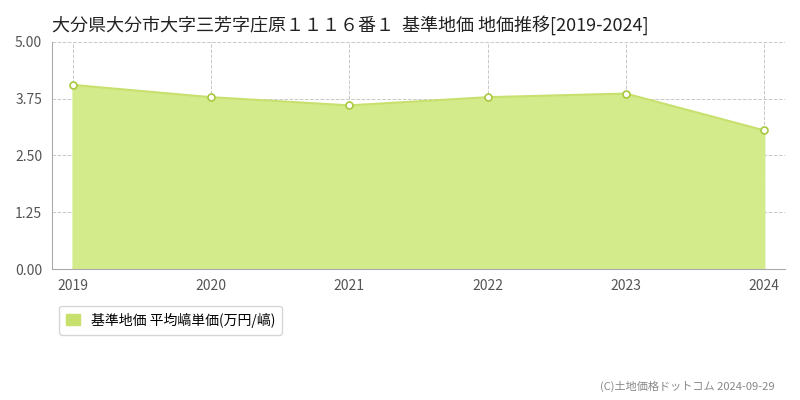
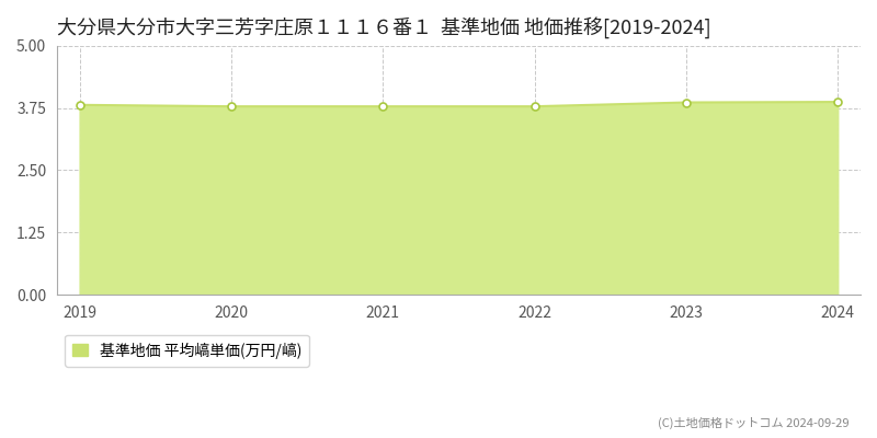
2019: 4.05 -> 3.81
2021: 3.60 -> 3.78
2024: 3.05 -> 3.87
